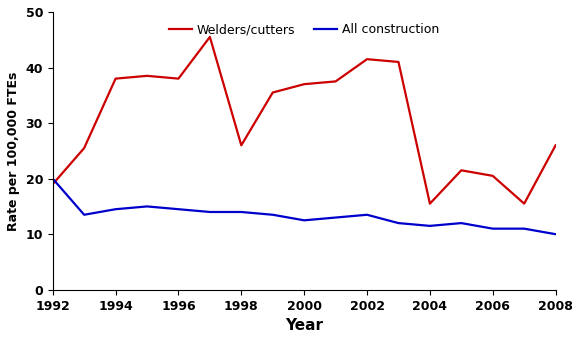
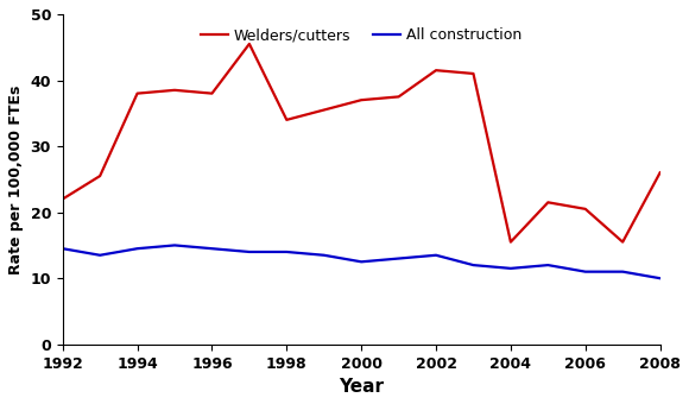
Welders/cutters/1992: 19.0 -> 22.0
All construction/1992: 20.0 -> 14.5
Welders/cutters/1998: 26.0 -> 34.0
